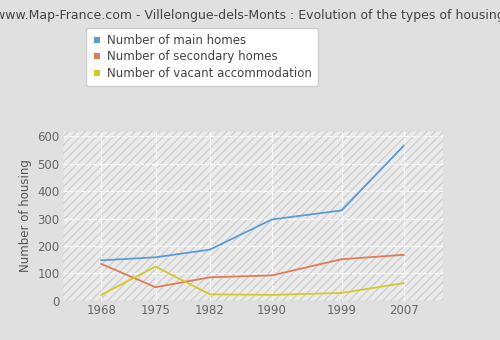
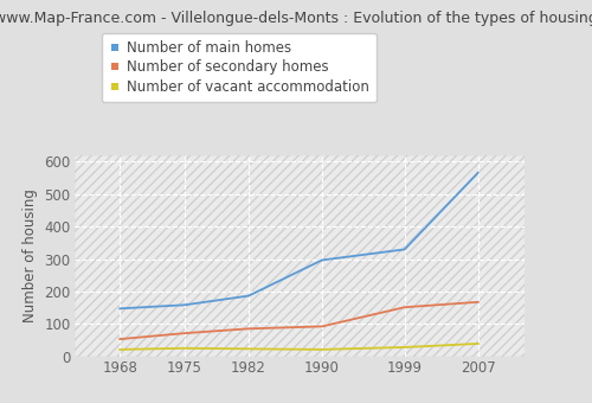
Number of secondary homes/1968: 135 -> 54
Number of secondary homes/1975: 50 -> 72
Number of vacant accommodation/1975: 125 -> 26
Number of vacant accommodation/2007: 65 -> 40
